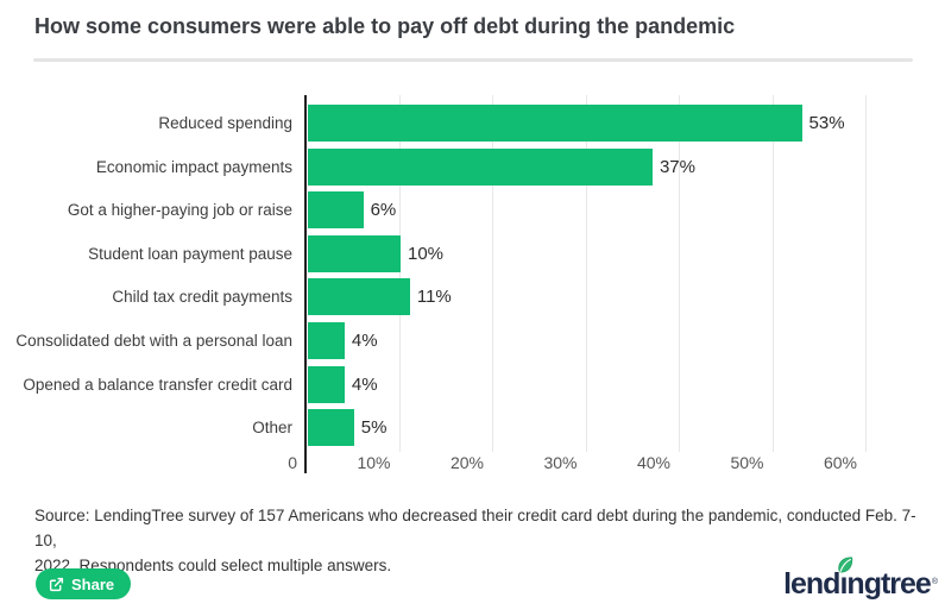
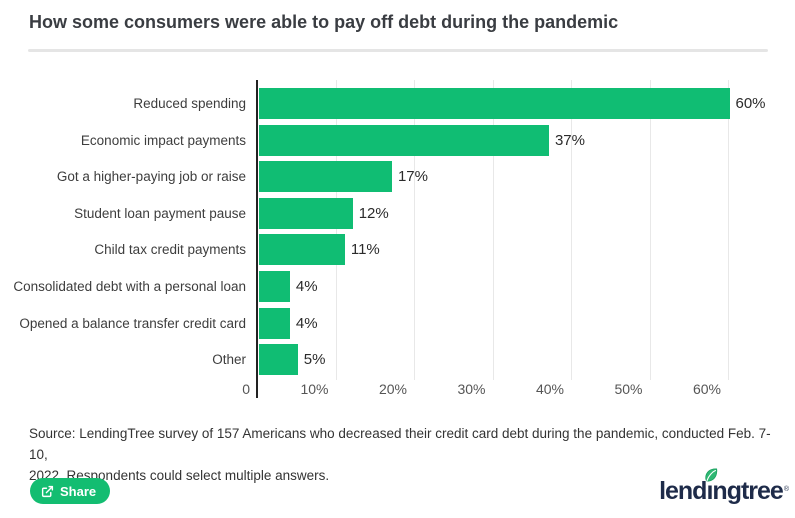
Reduced spending: 53% -> 60%
Got a higher-paying job or raise: 6% -> 17%
Student loan payment pause: 10% -> 12%
